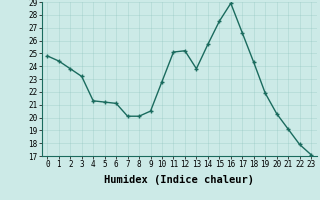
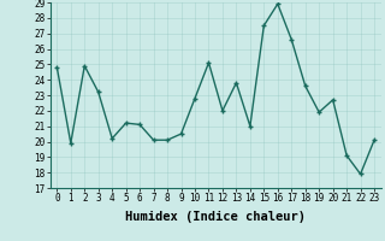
1: 24.4 -> 19.9
2: 23.8 -> 24.9
4: 21.3 -> 20.2
12: 25.2 -> 22.0
14: 25.7 -> 21.0
18: 24.3 -> 23.6
20: 20.3 -> 22.7
23: 17.1 -> 20.1
